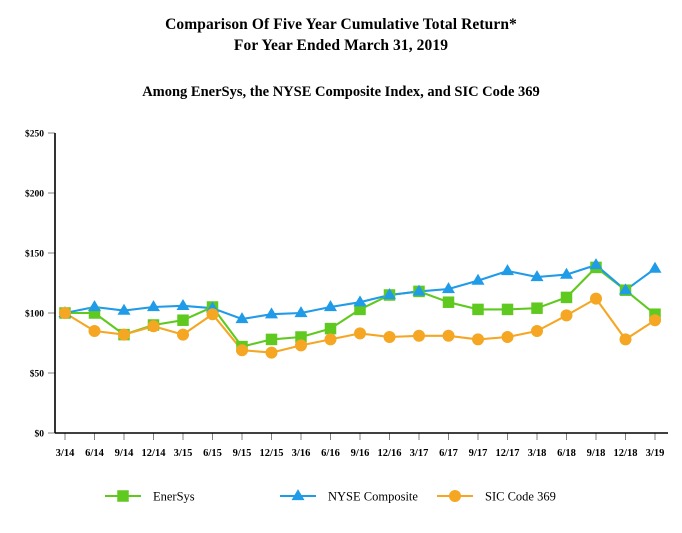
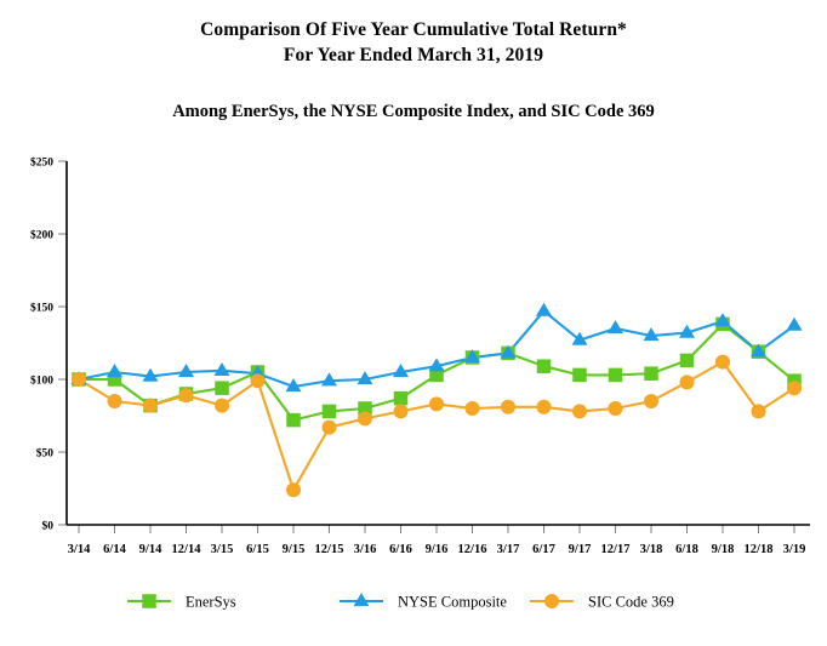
SIC Code 369/9/15: $69 -> $24
NYSE Composite/6/17: $120 -> $147
